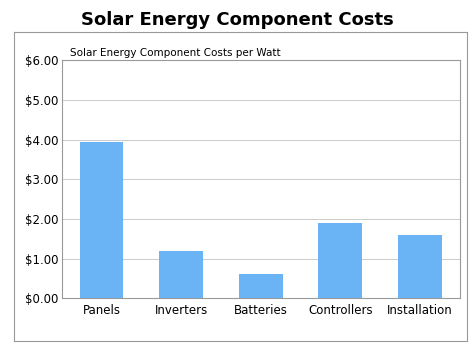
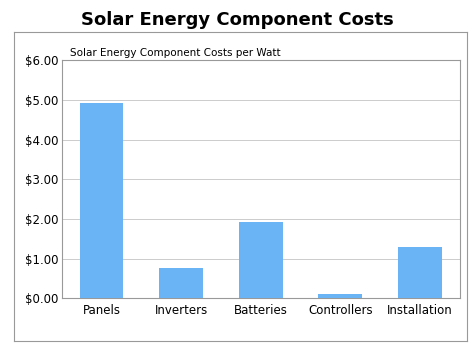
Panels: $3.95 -> $4.93
Inverters: $1.20 -> $0.75
Batteries: $0.60 -> $1.92
Controllers: $1.90 -> $0.10
Installation: $1.60 -> $1.29
